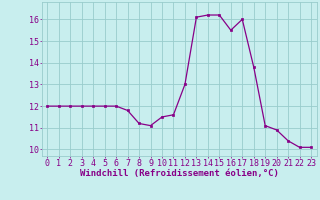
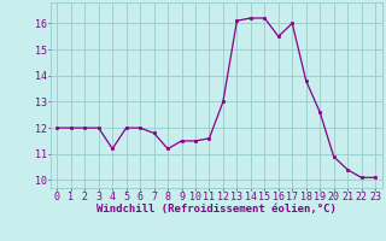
4: 12.0 -> 11.2
9: 11.1 -> 11.5
19: 11.1 -> 12.6
